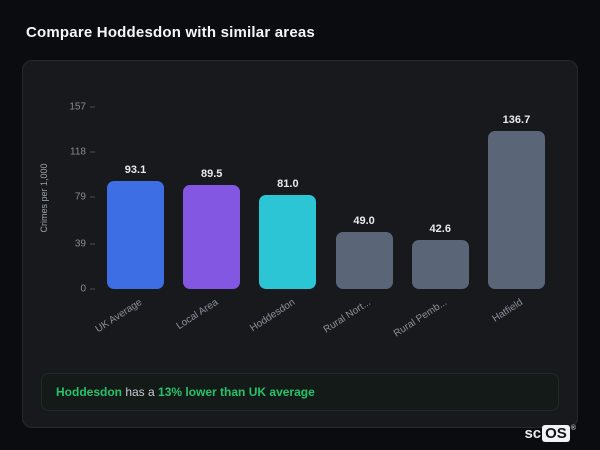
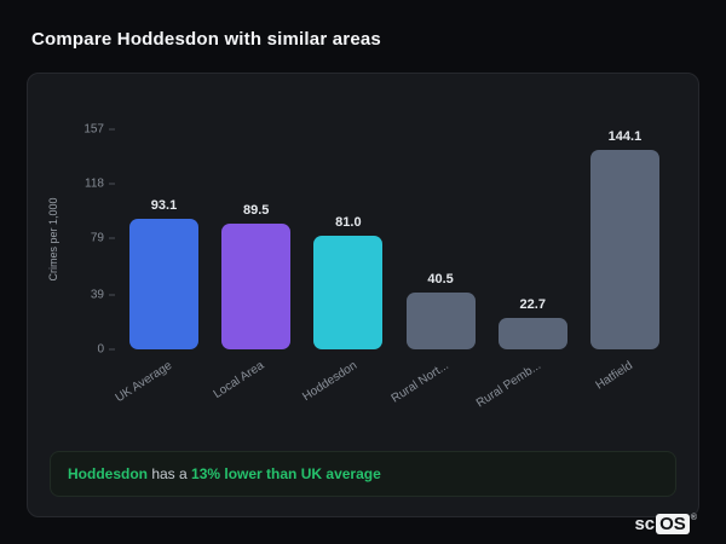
Rural Nort...: 49.0 -> 40.5
Rural Pemb...: 42.6 -> 22.7
Hatfield: 136.7 -> 144.1
